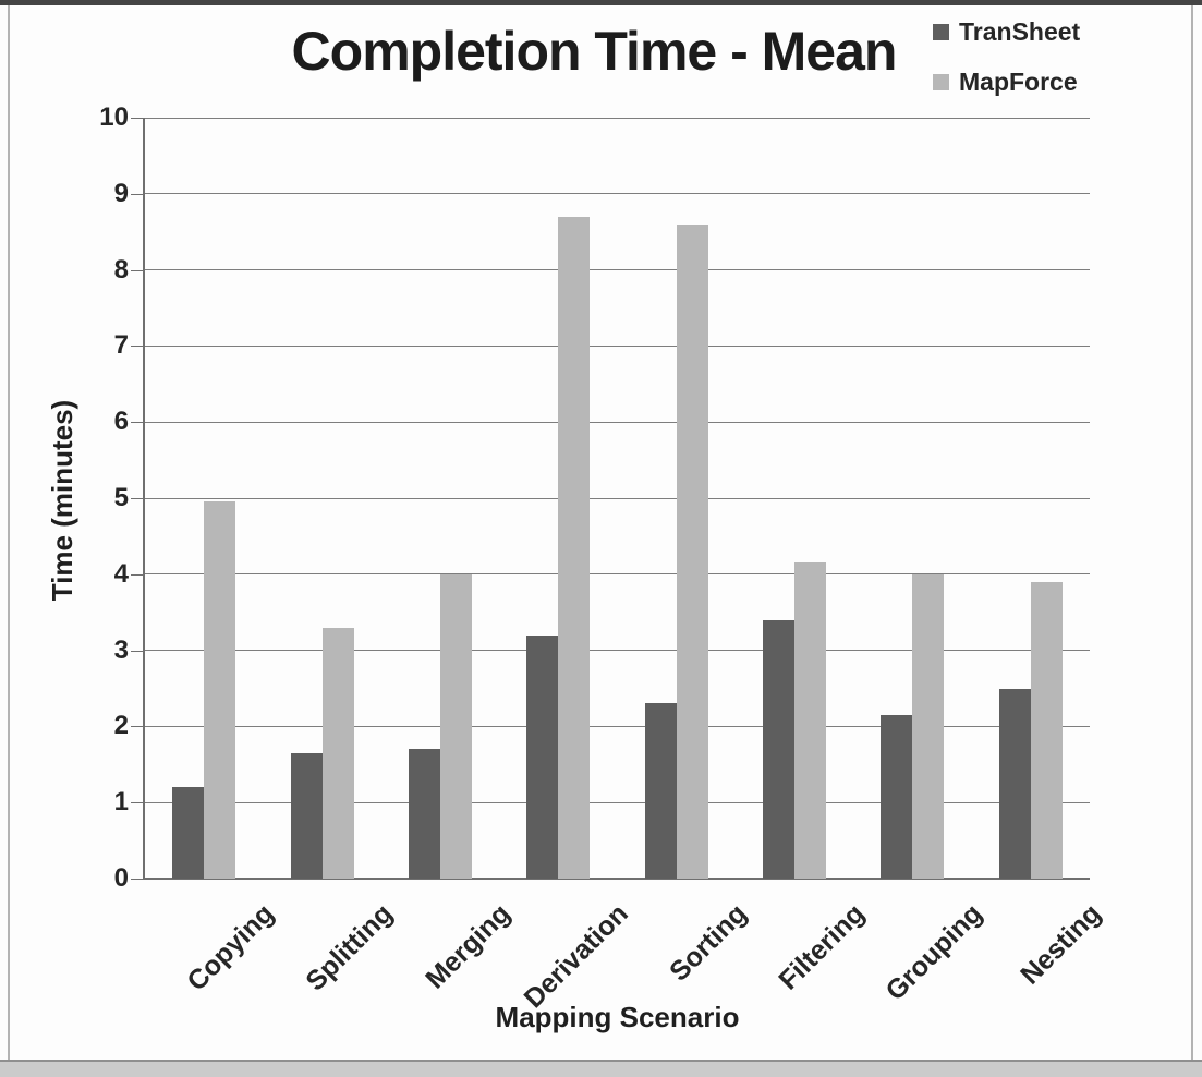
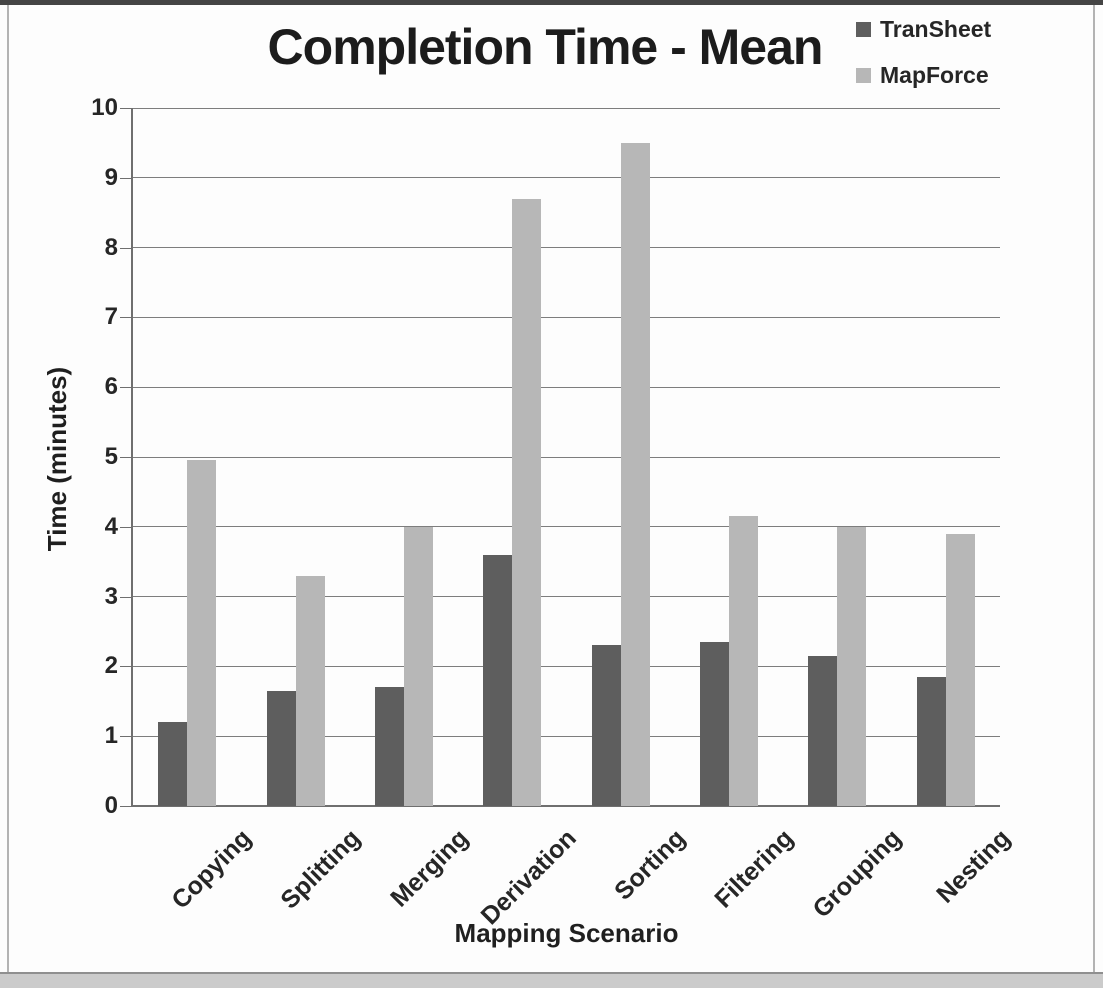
TranSheet/Derivation: 3.2 -> 3.6
MapForce/Sorting: 8.6 -> 9.5
TranSheet/Filtering: 3.4 -> 2.4
TranSheet/Nesting: 2.5 -> 1.9
